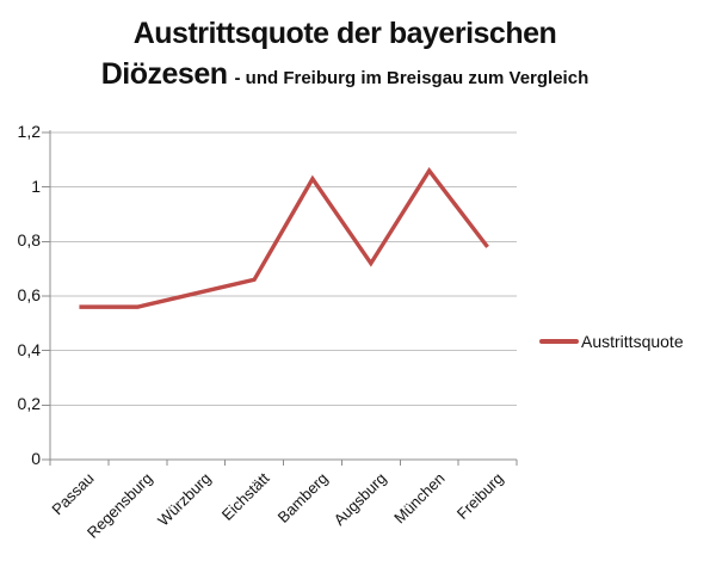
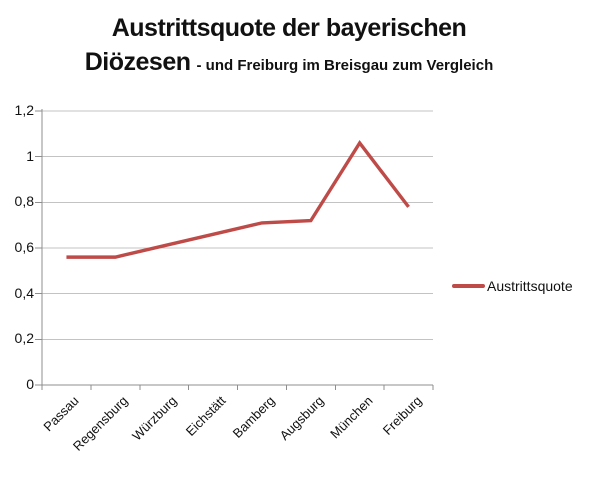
Bamberg: 1,03 -> 0,71
